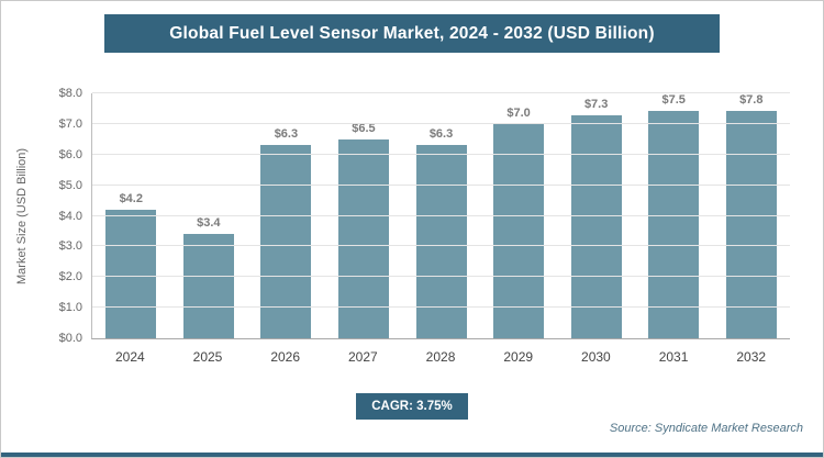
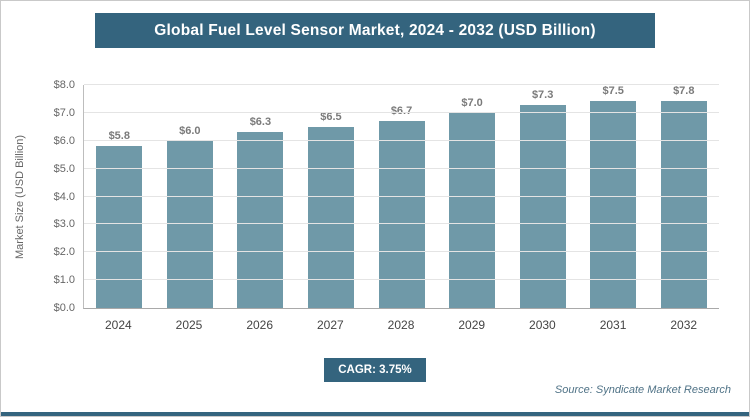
2024: $4.2 -> $5.8
2025: $3.4 -> $6.0
2028: $6.3 -> $6.7
